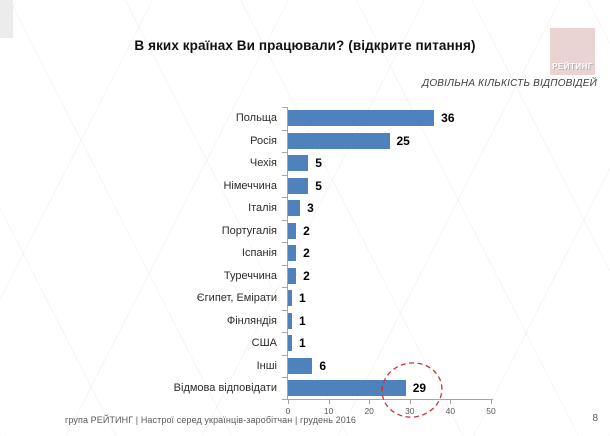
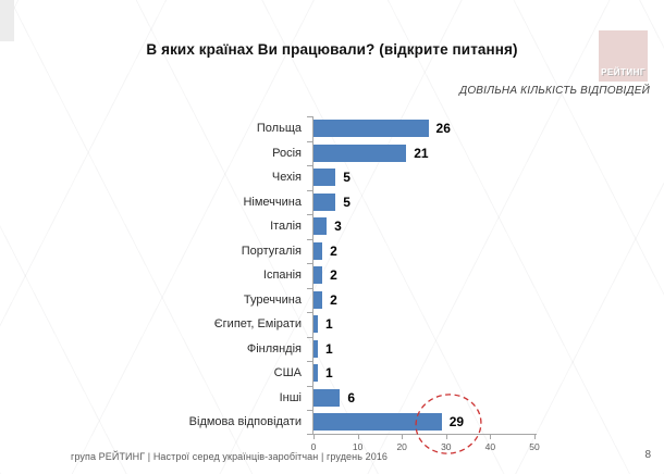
Польща: 36 -> 26
Росія: 25 -> 21
